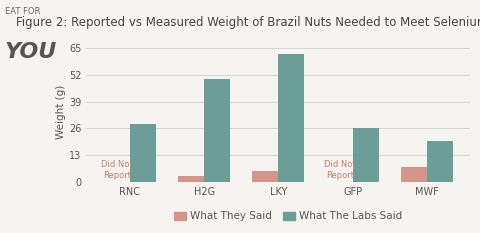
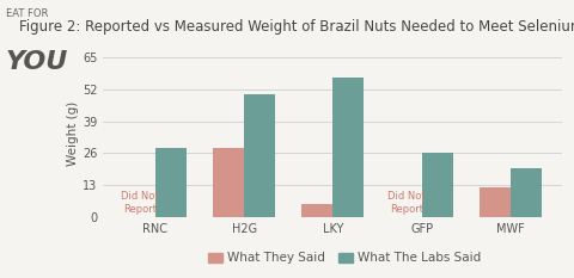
What They Said/H2G: 3 -> 28
What The Labs Said/LKY: 62 -> 57
What They Said/MWF: 7 -> 12
